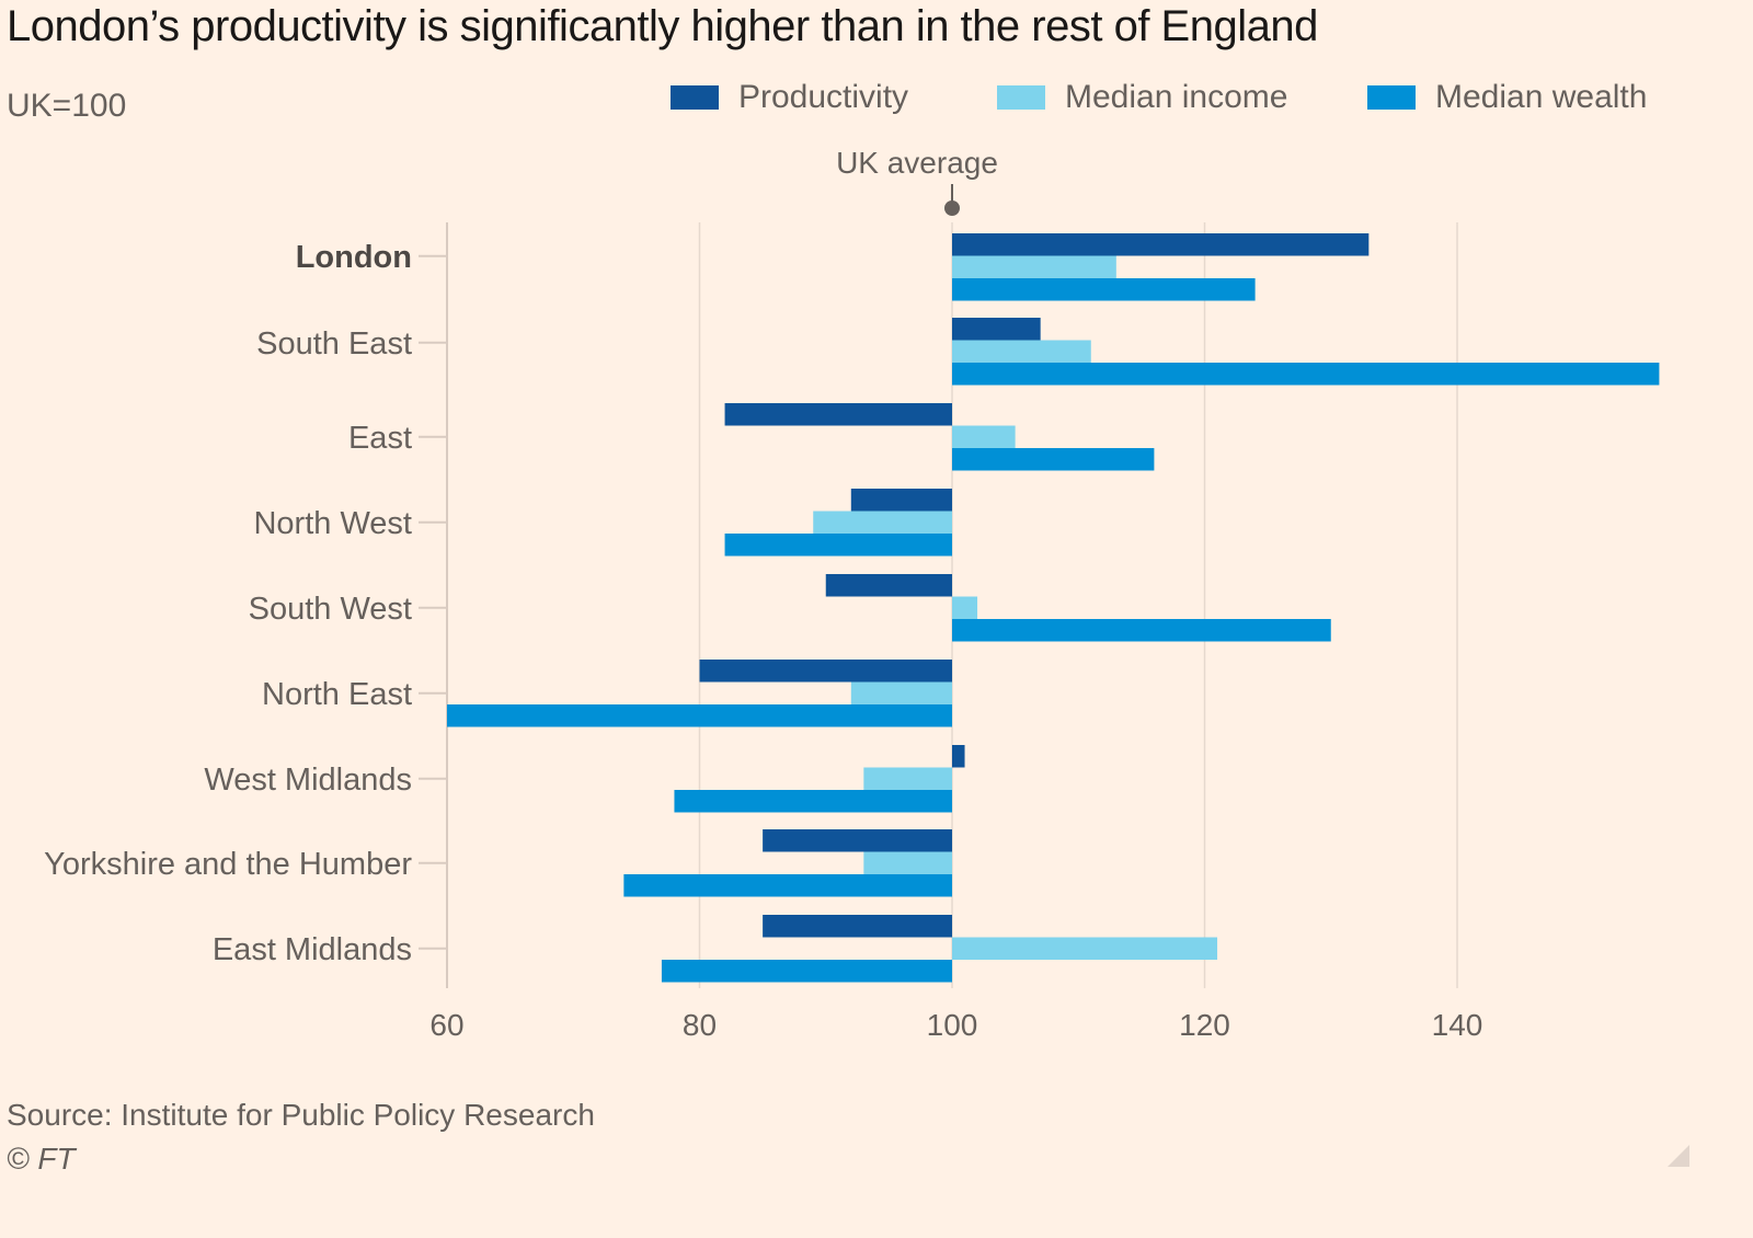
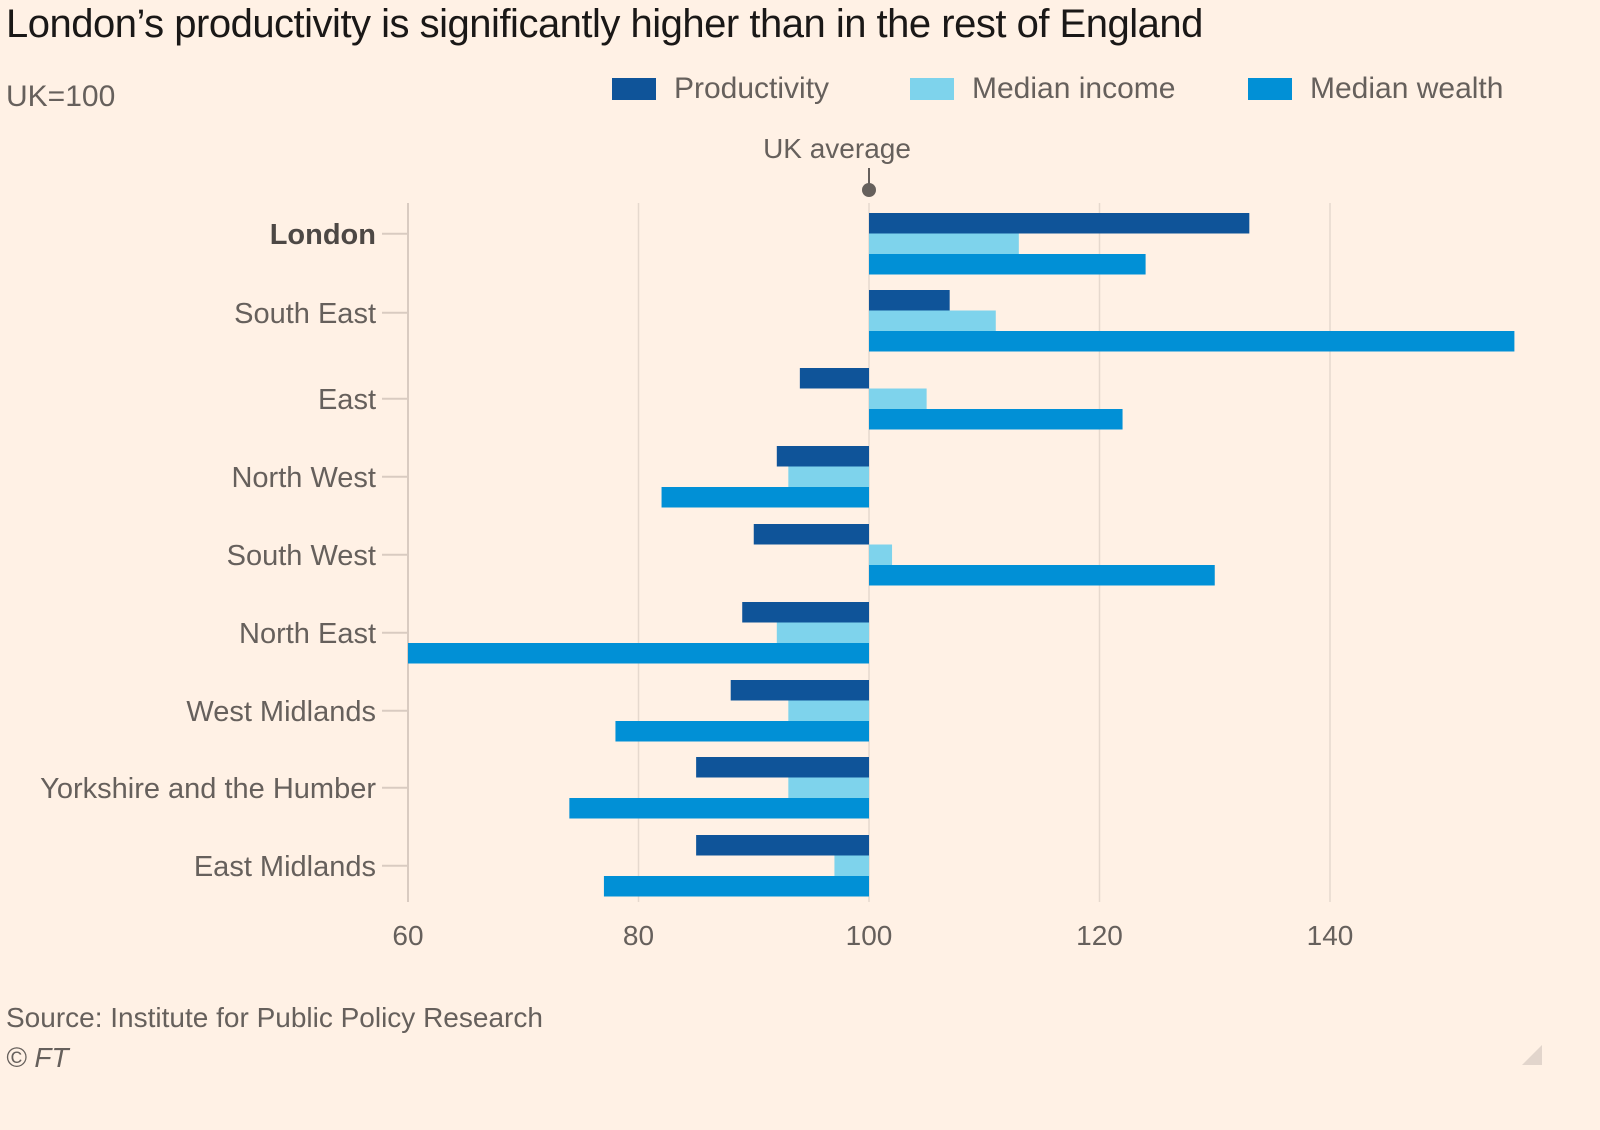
Productivity/East: 82 -> 94
Median wealth/East: 116 -> 122
Median income/North West: 89 -> 93
Productivity/North East: 80 -> 89
Productivity/West Midlands: 101 -> 88
Median income/East Midlands: 121 -> 97
